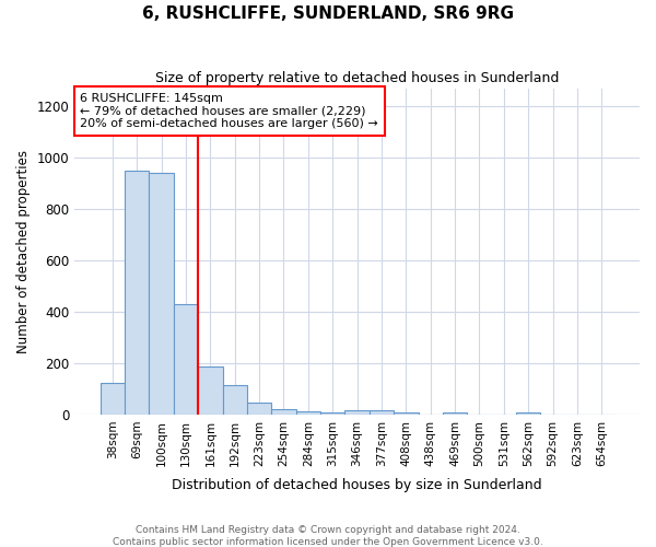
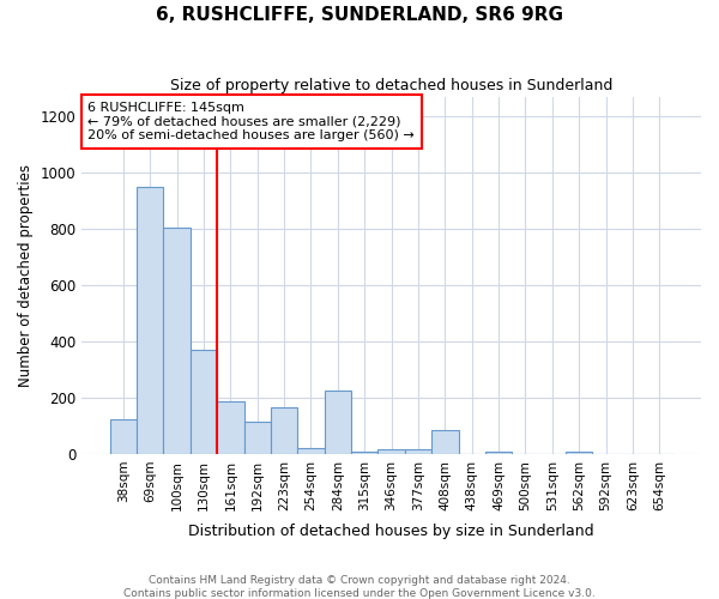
100sqm: 940 -> 805
130sqm: 430 -> 370
223sqm: 47 -> 165
284sqm: 13 -> 225
408sqm: 10 -> 85
